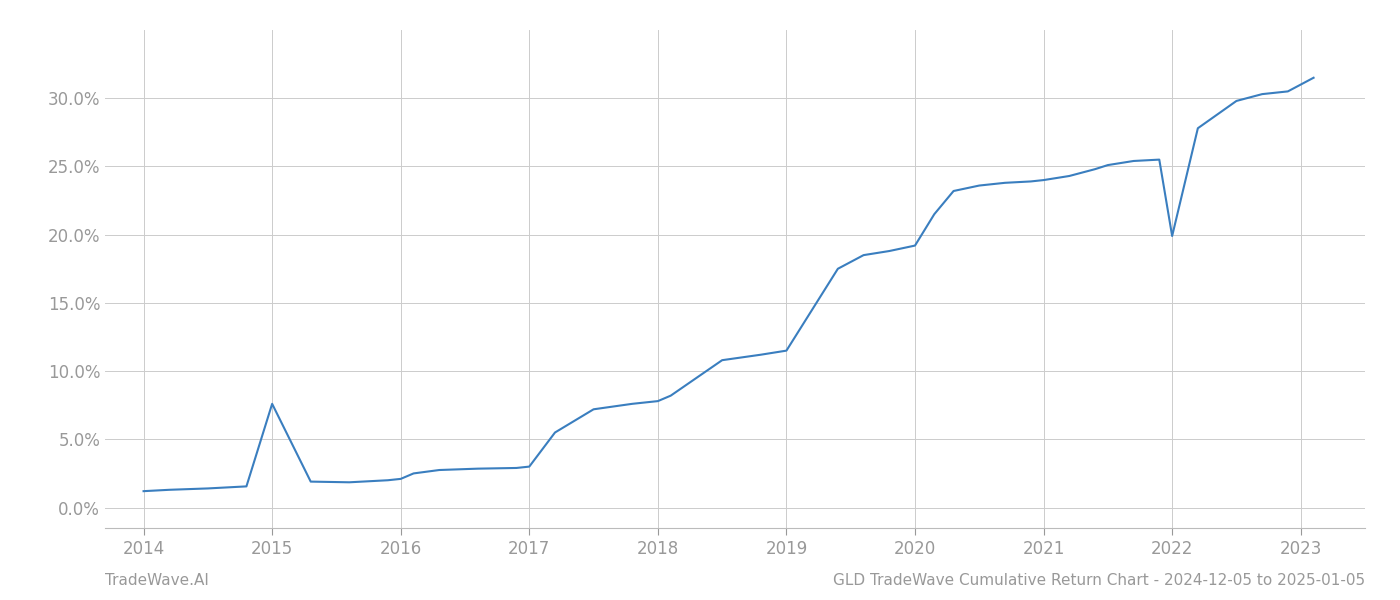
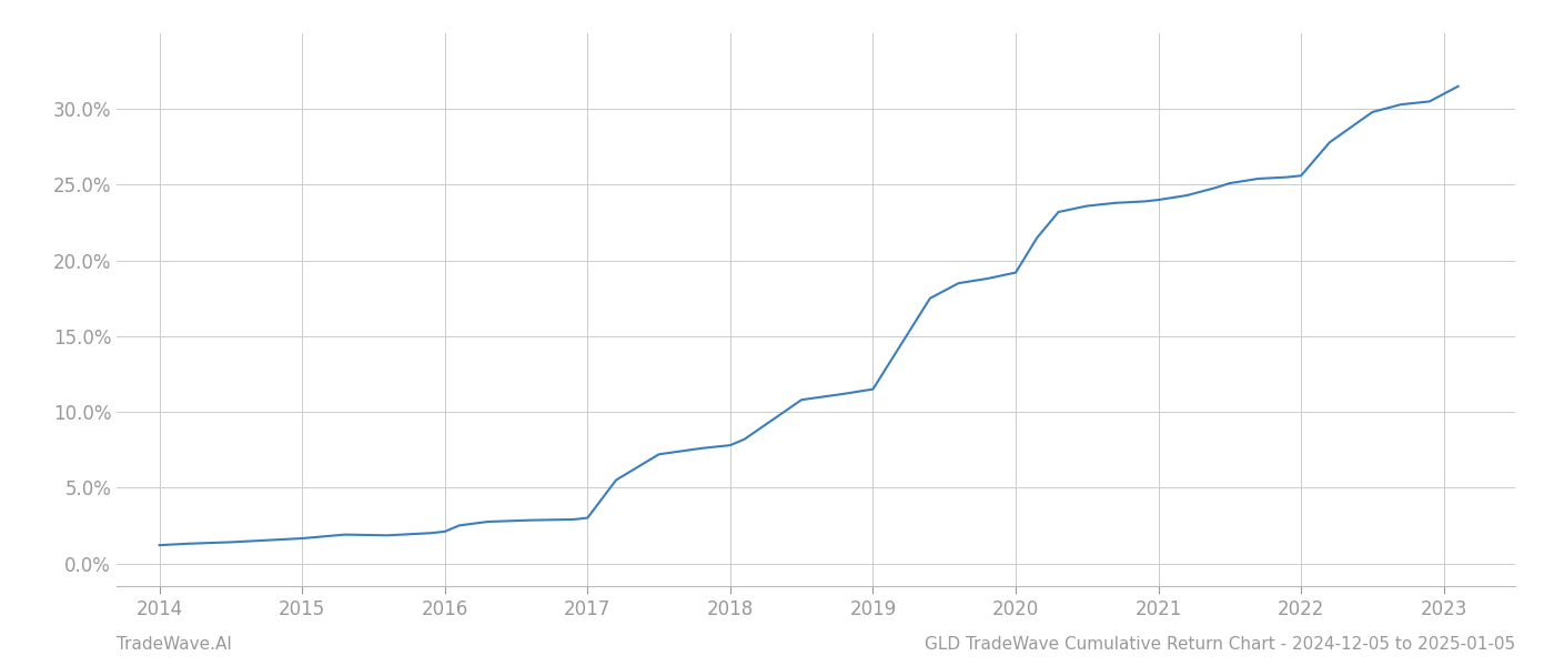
2015: 7.6% -> 1.6%
2022: 19.9% -> 25.6%
